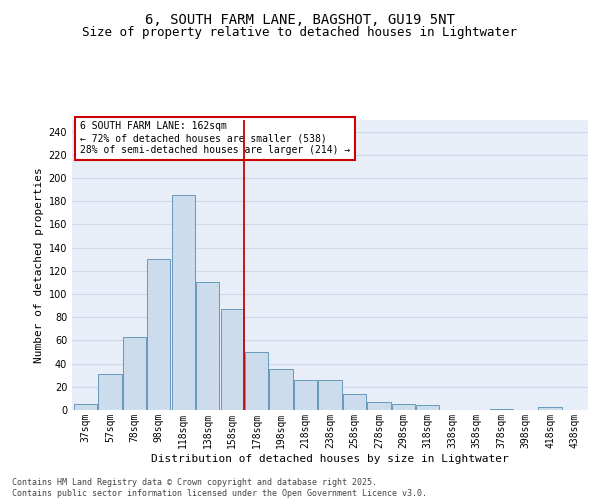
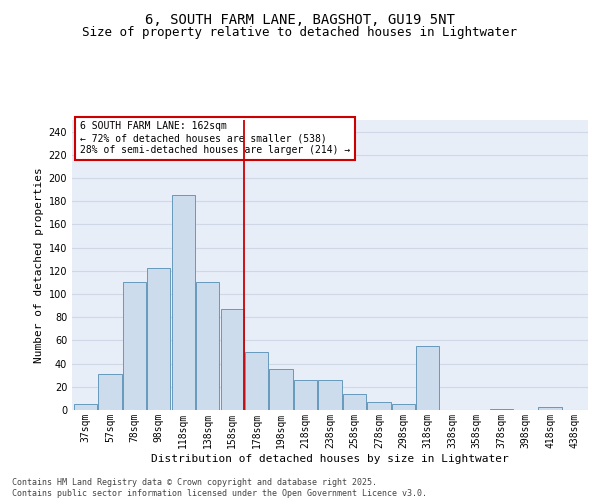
78sqm: 63 -> 110
98sqm: 130 -> 122
318sqm: 4 -> 55
